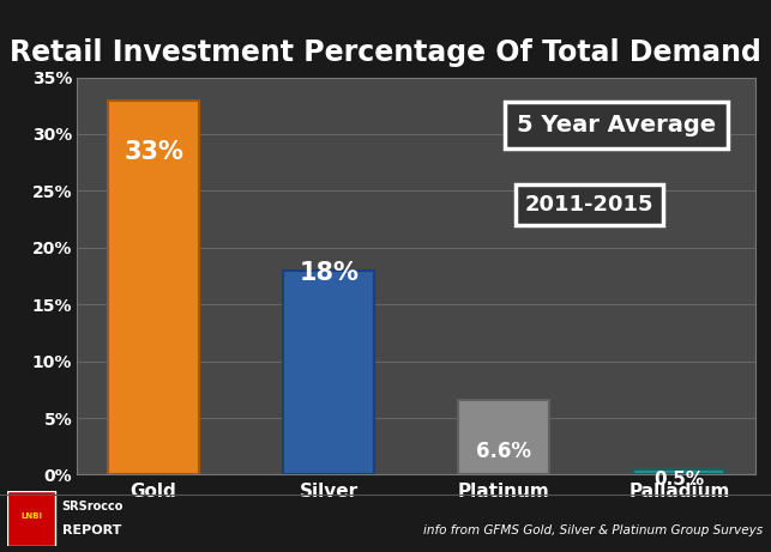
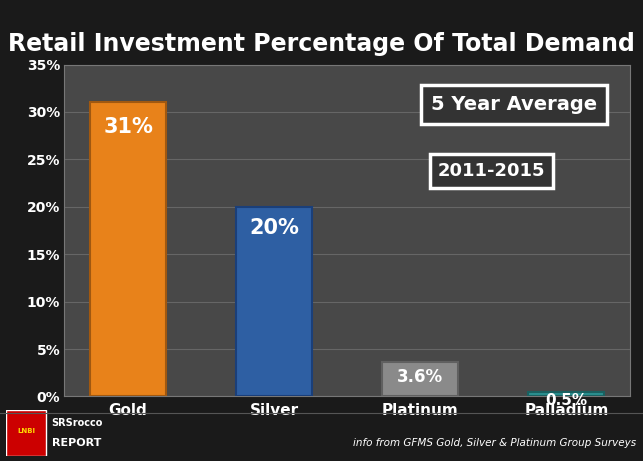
Gold: 33% -> 31%
Silver: 18% -> 20%
Platinum: 6.6% -> 3.6%
